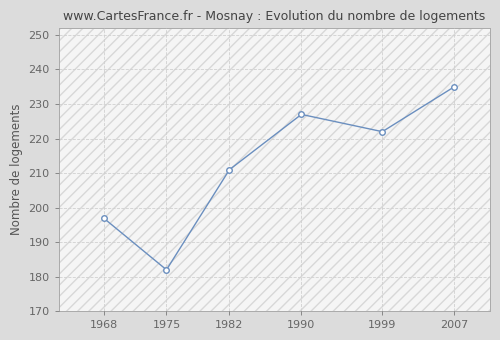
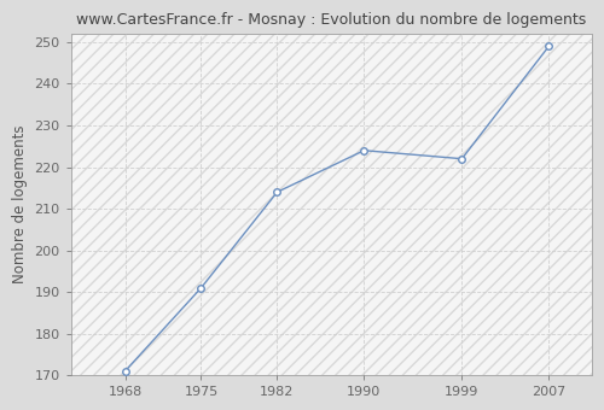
1968: 197 -> 171
1975: 182 -> 191
1982: 211 -> 214
1990: 227 -> 224
2007: 235 -> 249
